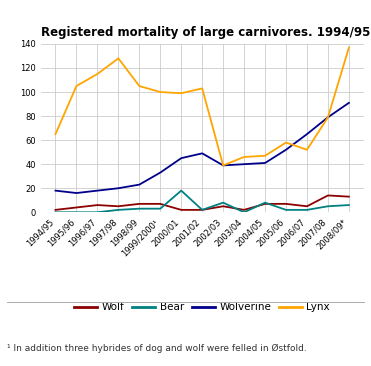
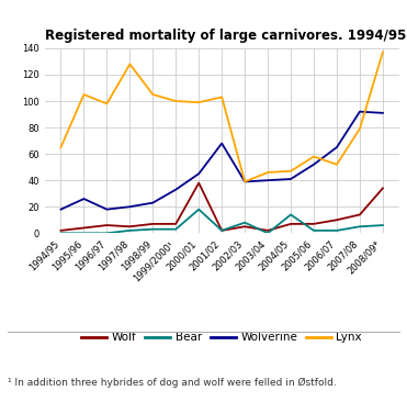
Wolverine/1995/96: 16 -> 26
Lynx/1996/97: 115 -> 98
Wolf/2000/01: 2 -> 38
Wolverine/2001/02: 49 -> 68
Bear/2004/05: 8 -> 14
Wolf/2006/07: 5 -> 10
Wolverine/2007/08: 79 -> 92
Wolf/2008/09*: 13 -> 34
